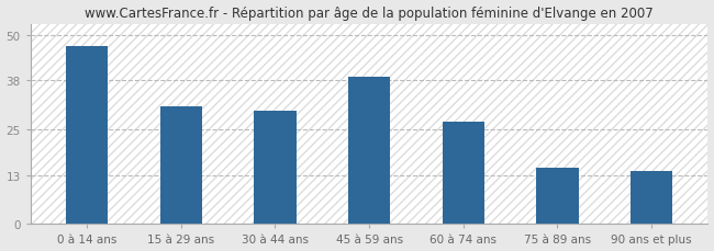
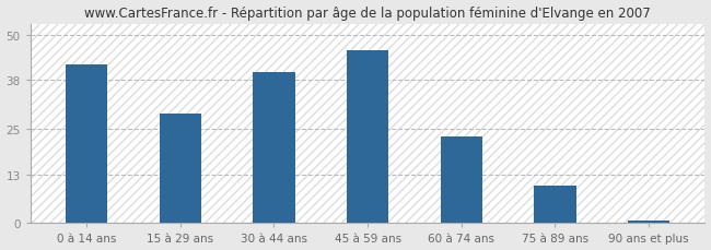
0 à 14 ans: 47.0 -> 42.0
15 à 29 ans: 31.0 -> 29.0
30 à 44 ans: 30.0 -> 40.0
45 à 59 ans: 39.0 -> 46.0
60 à 74 ans: 27.0 -> 23.0
75 à 89 ans: 15.0 -> 10.0
90 ans et plus: 14.0 -> 0.8
